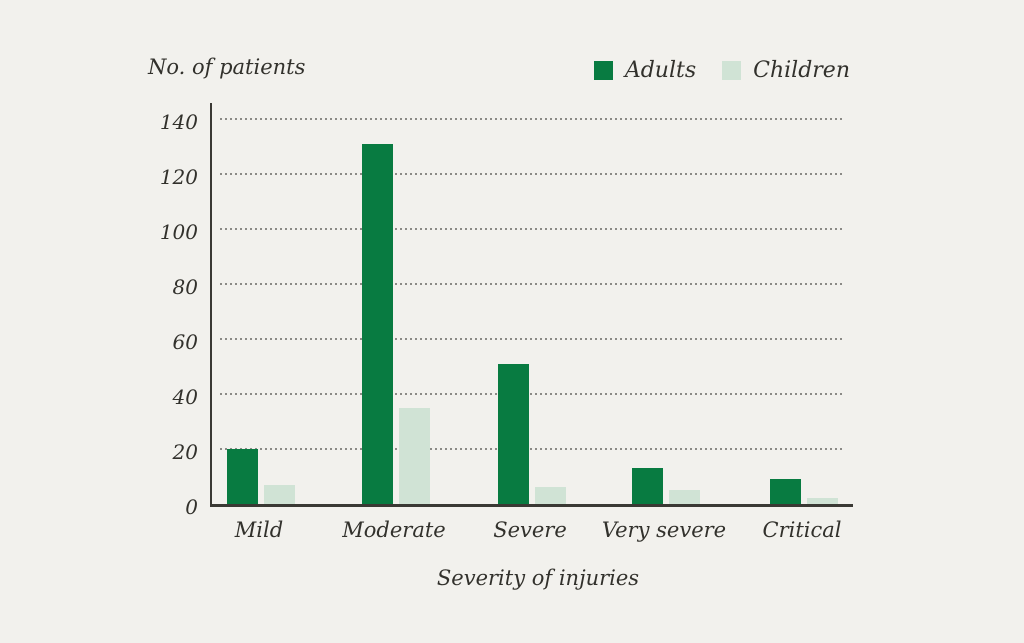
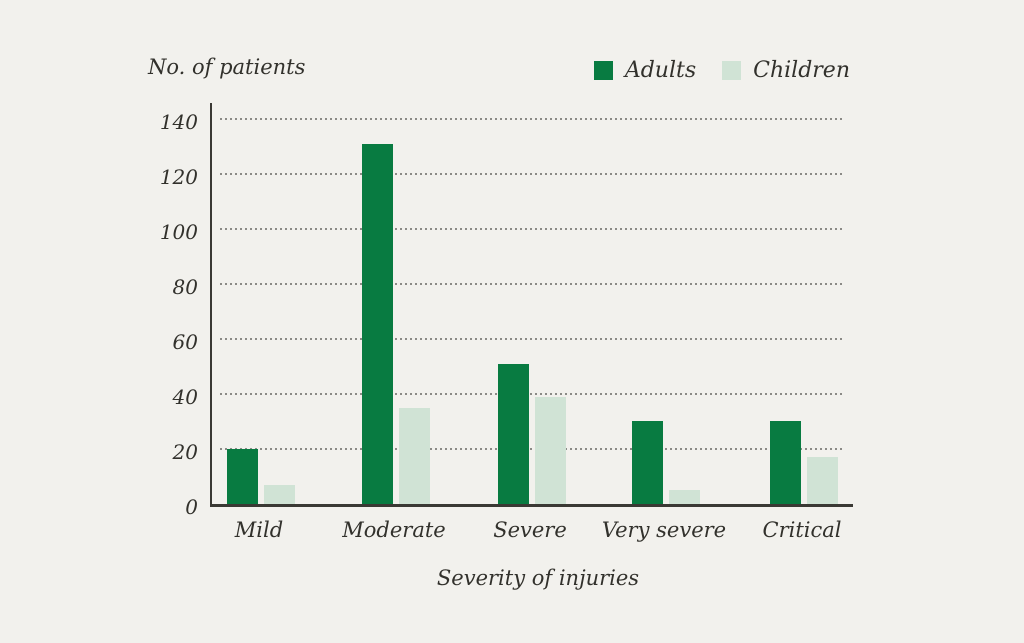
Children/Severe: 6 -> 39
Adults/Very severe: 13 -> 30
Adults/Critical: 9 -> 30
Children/Critical: 2 -> 17
